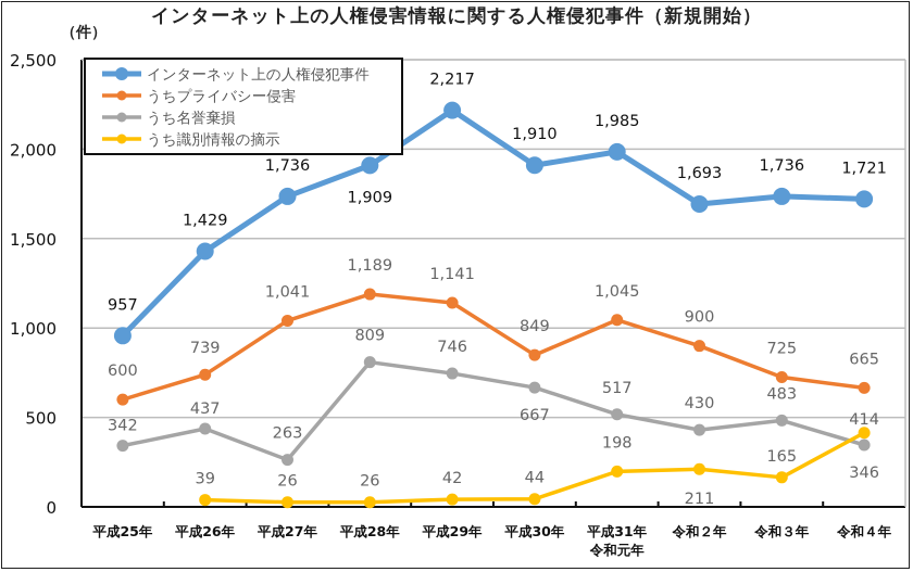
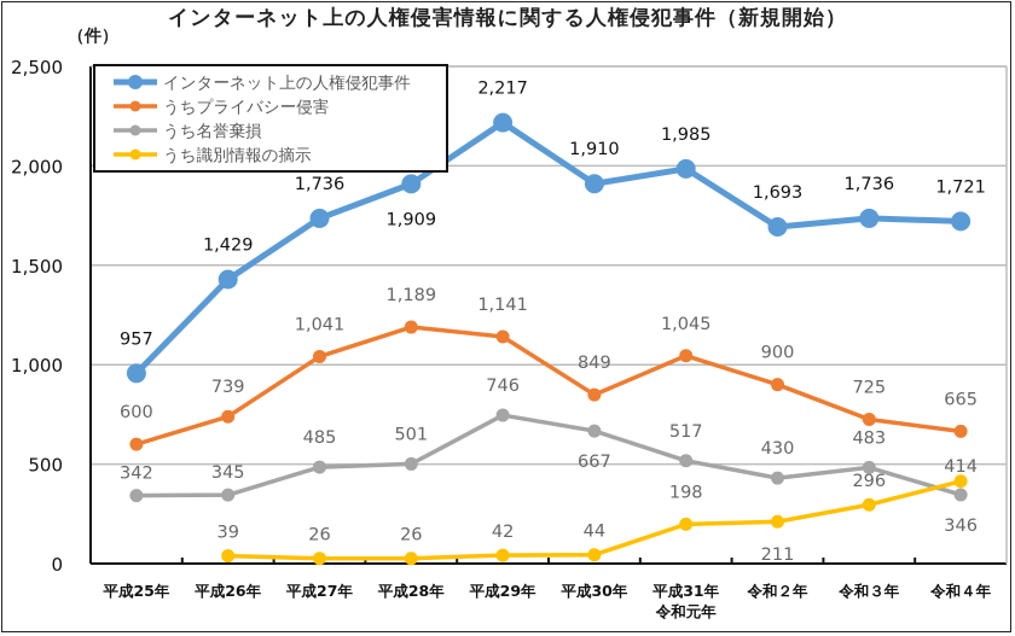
うち名誉棄損/平成26年: 437 -> 345
うち名誉棄損/平成27年: 263 -> 485
うち名誉棄損/平成28年: 809 -> 501
うち識別情報の摘示/令和３年: 165 -> 296
